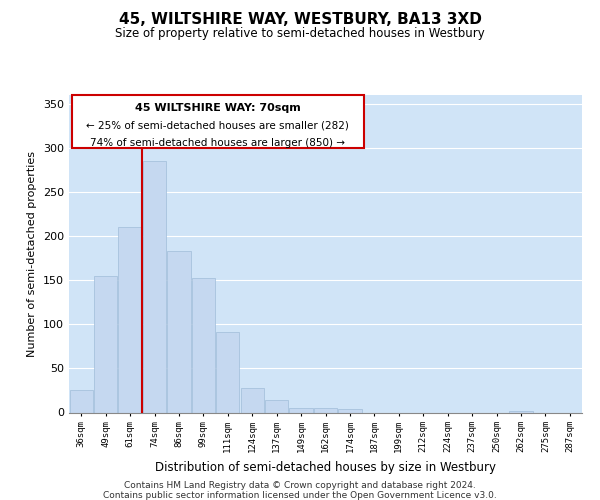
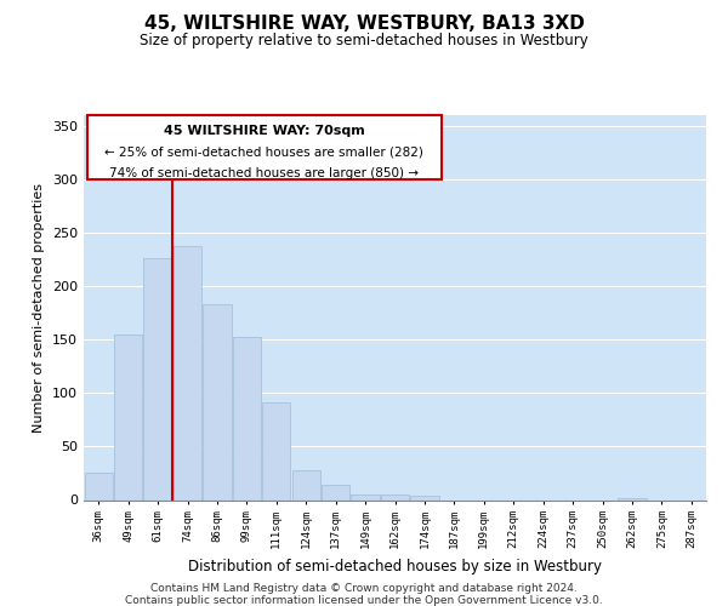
61sqm: 210 -> 226
74sqm: 285 -> 238
